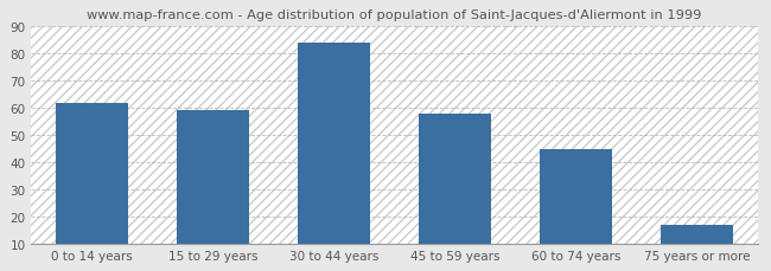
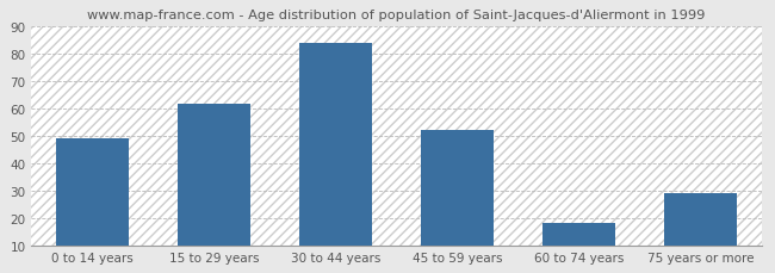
0 to 14 years: 62 -> 49
15 to 29 years: 59 -> 62
45 to 59 years: 58 -> 52
60 to 74 years: 45 -> 18
75 years or more: 17 -> 29
